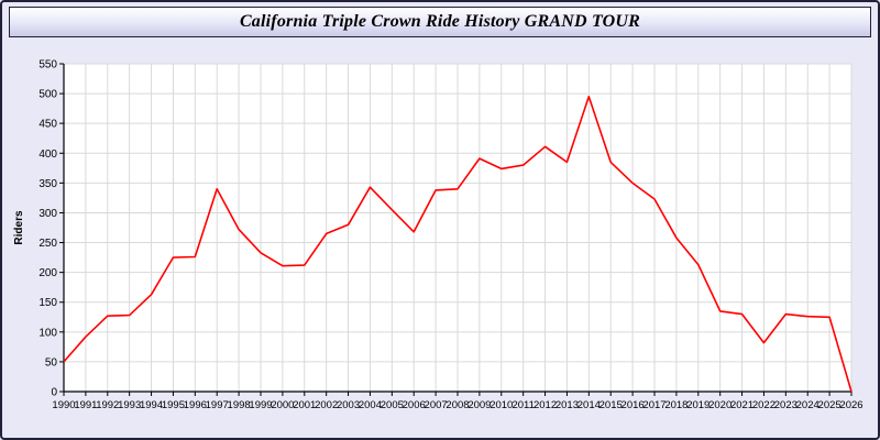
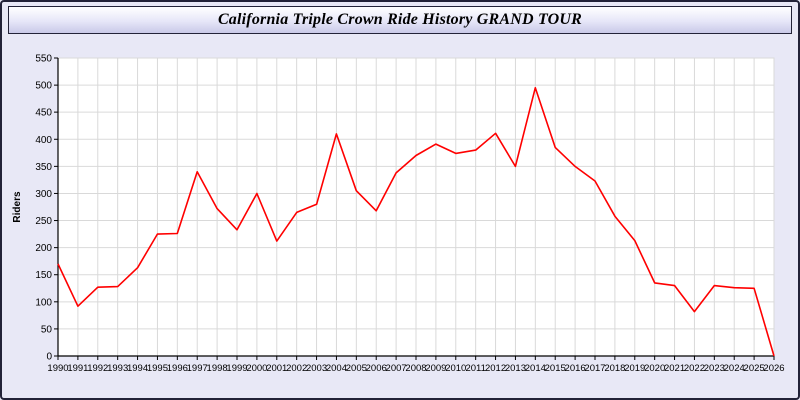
1990: 50 -> 170
2000: 210 -> 300
2004: 340 -> 410
2008: 340 -> 370
2013: 380 -> 350
